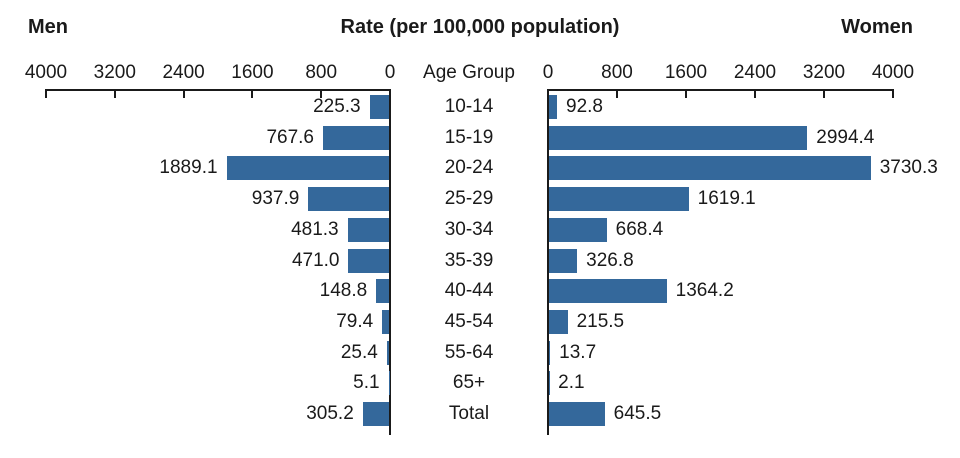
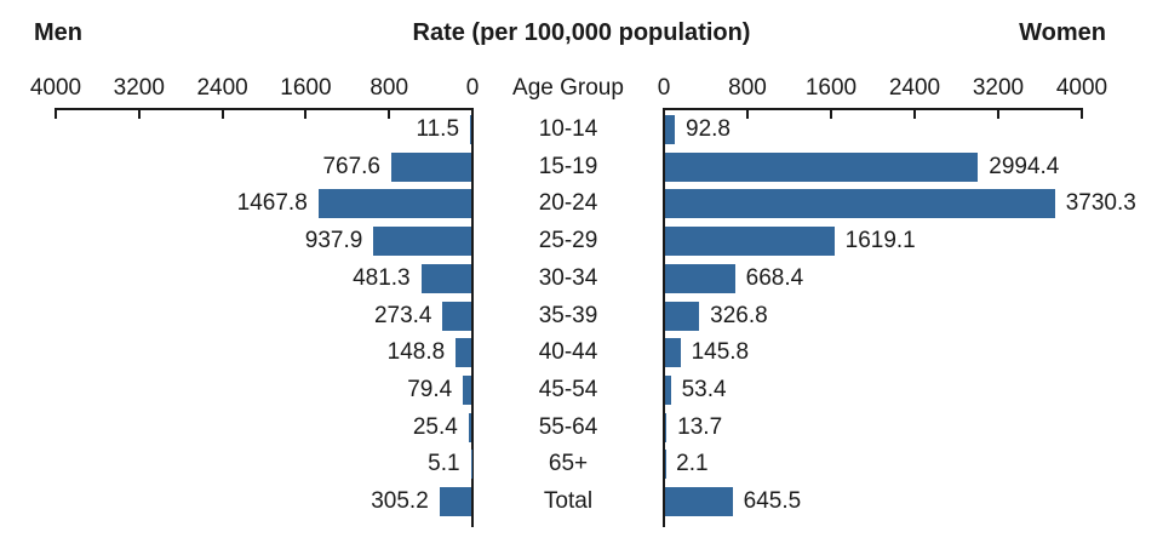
Men/10-14: 225.3 -> 11.5
Men/20-24: 1889.1 -> 1467.8
Men/35-39: 471.0 -> 273.4
Women/40-44: 1364.2 -> 145.8
Women/45-54: 215.5 -> 53.4
